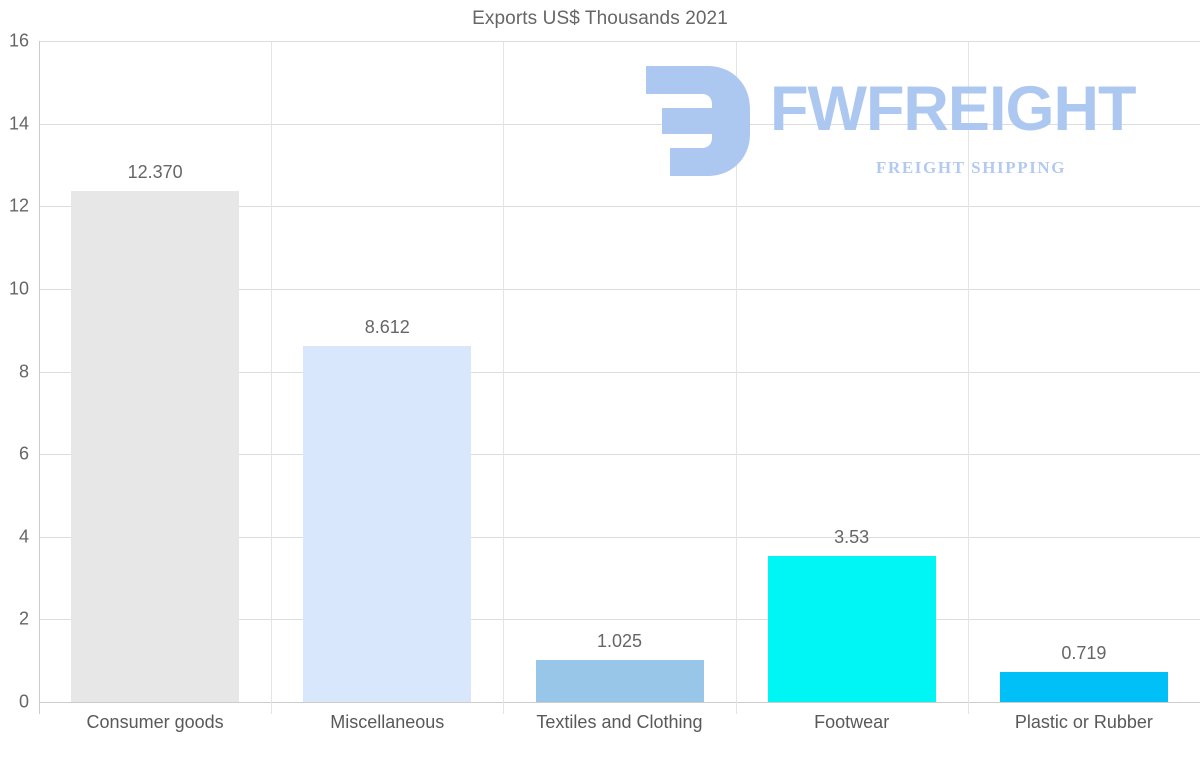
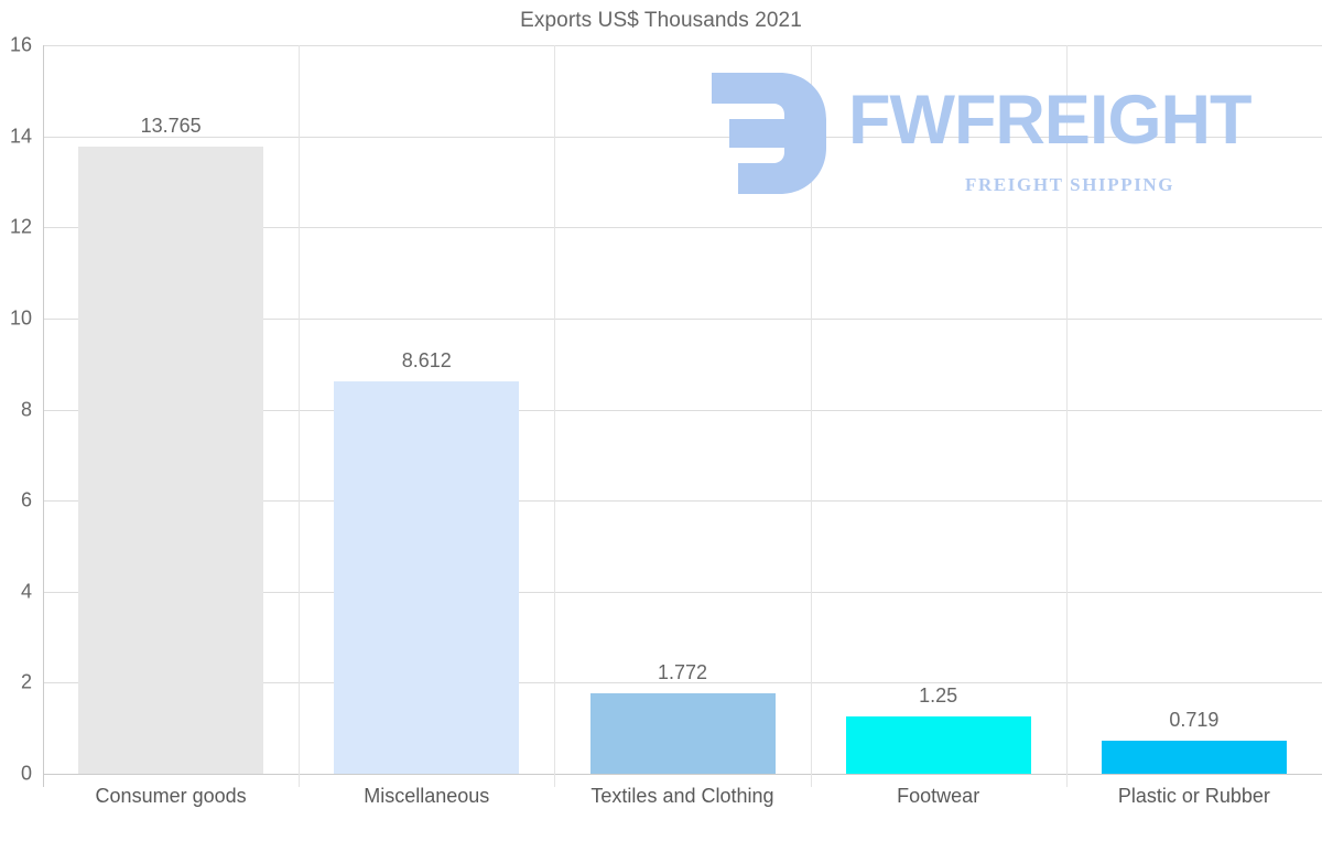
Consumer goods: 12.370 -> 13.765
Textiles and Clothing: 1.025 -> 1.772
Footwear: 3.53 -> 1.25
